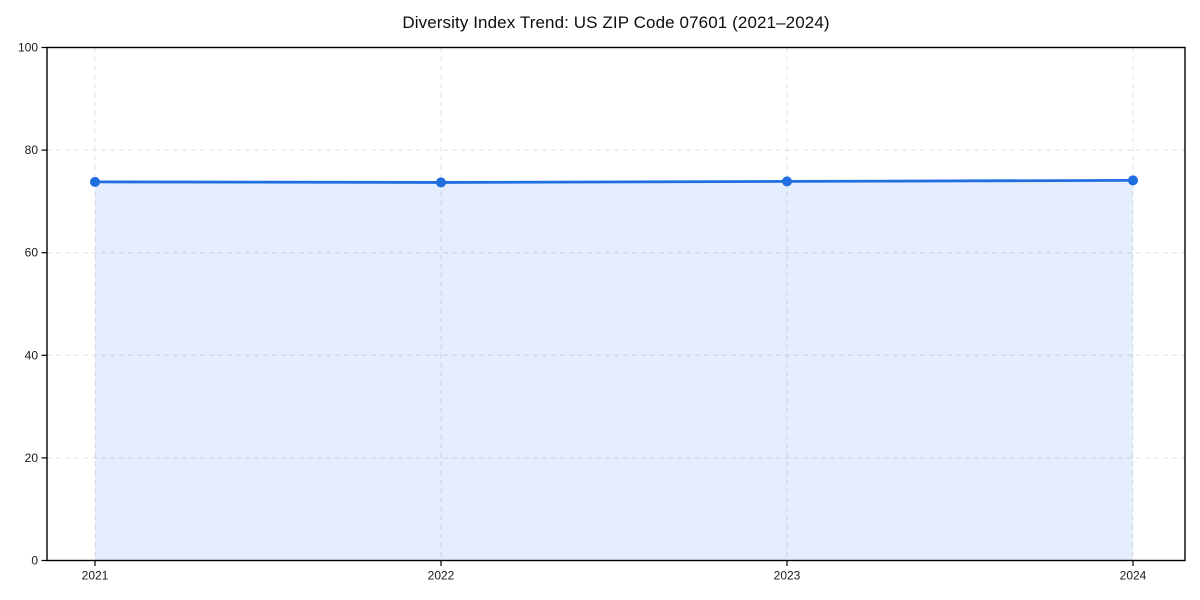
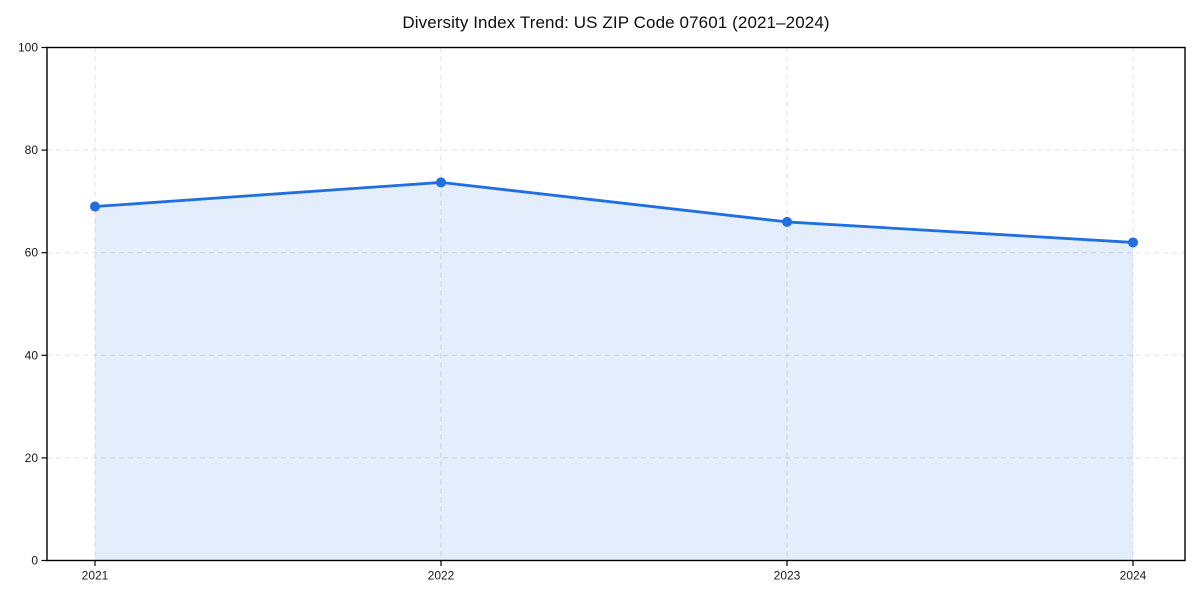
2021: 74 -> 69
2023: 74 -> 66
2024: 74 -> 62
